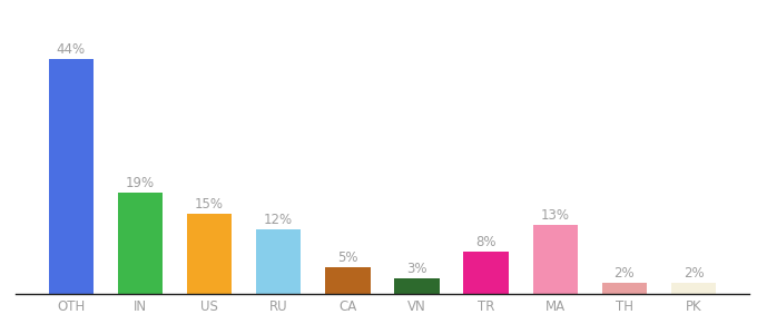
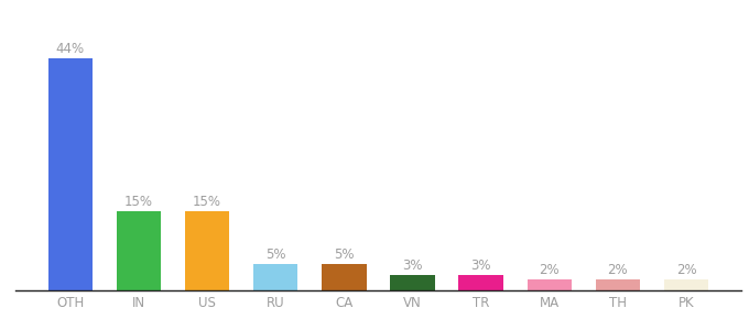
IN: 19% -> 15%
RU: 12% -> 5%
TR: 8% -> 3%
MA: 13% -> 2%
